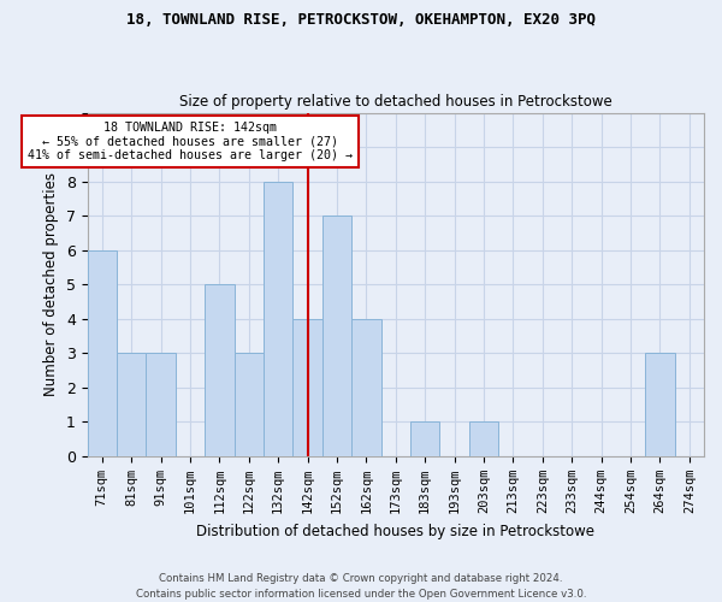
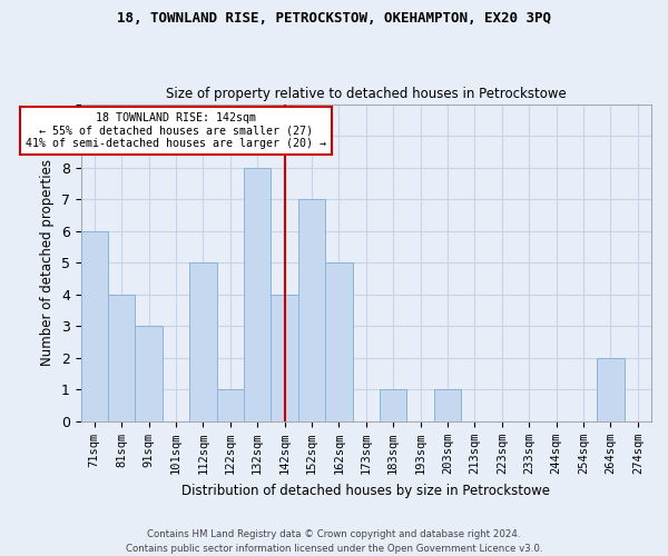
81sqm: 3 -> 4
122sqm: 3 -> 1
162sqm: 4 -> 5
264sqm: 3 -> 2
